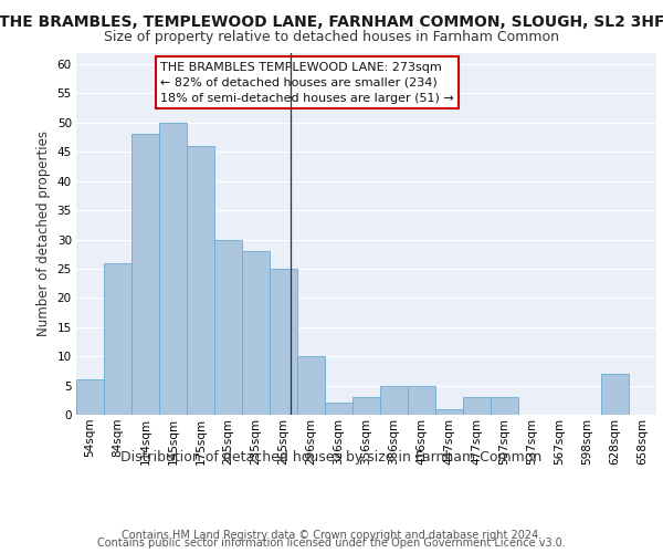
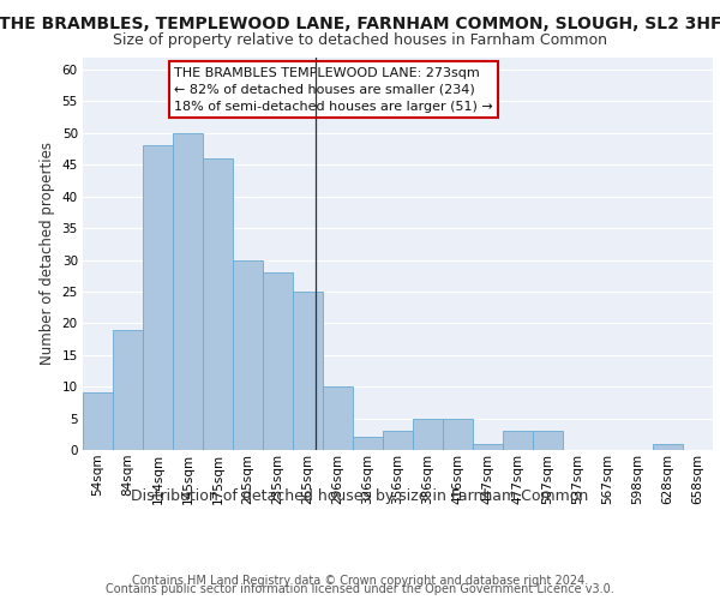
54sqm: 6 -> 9
84sqm: 26 -> 19
628sqm: 7 -> 1
